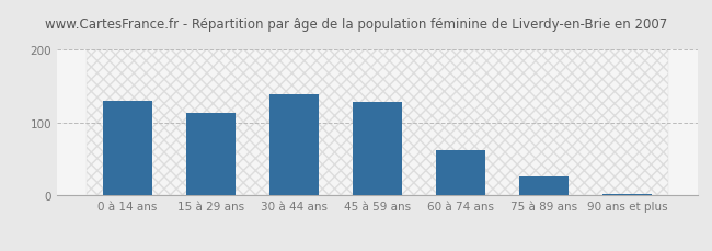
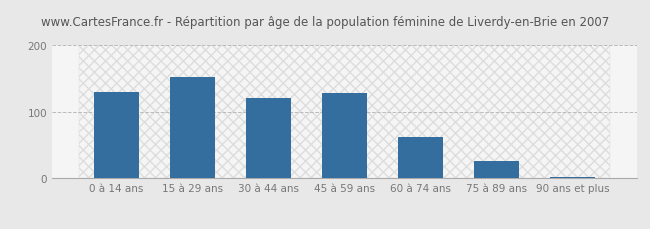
15 à 29 ans: 113 -> 152
30 à 44 ans: 138 -> 120
